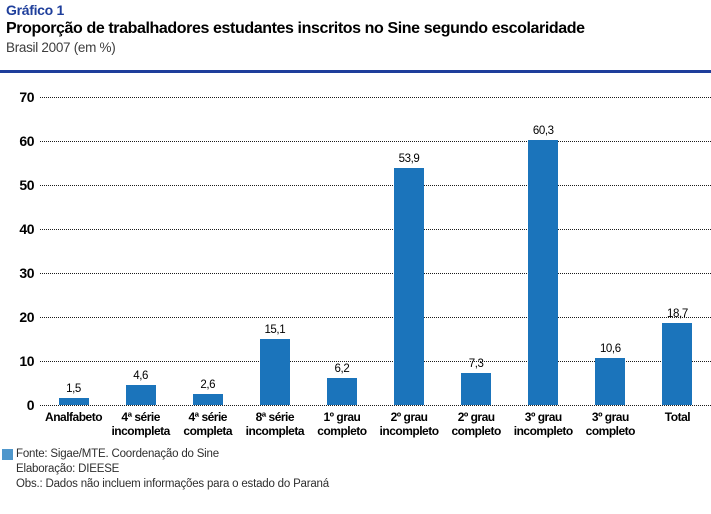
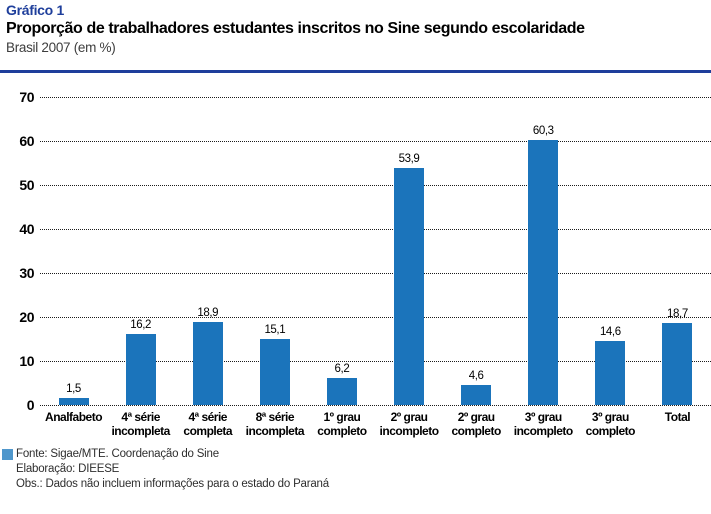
4ª série incompleta: 4,6 -> 16,2
4ª série completa: 2,6 -> 18,9
2º grau completo: 7,3 -> 4,6
3º grau completo: 10,6 -> 14,6
